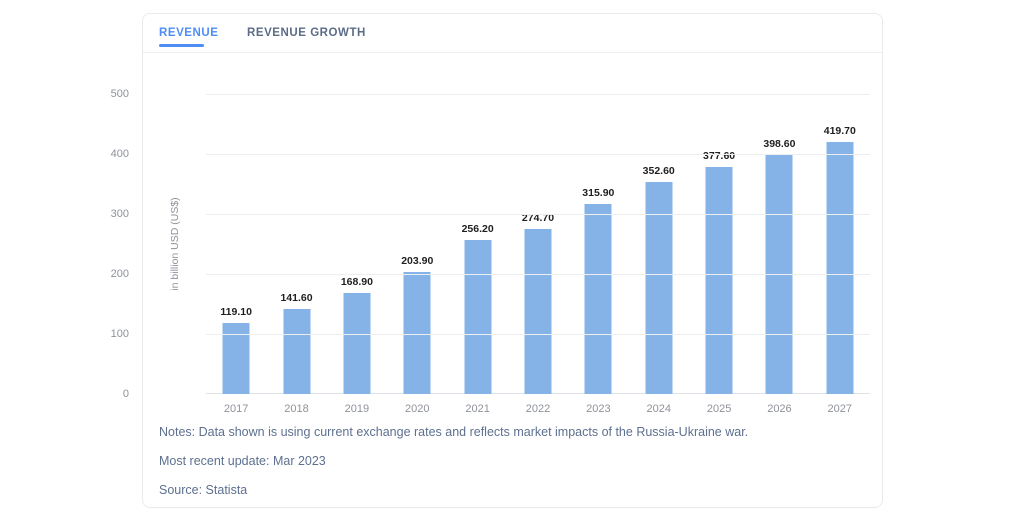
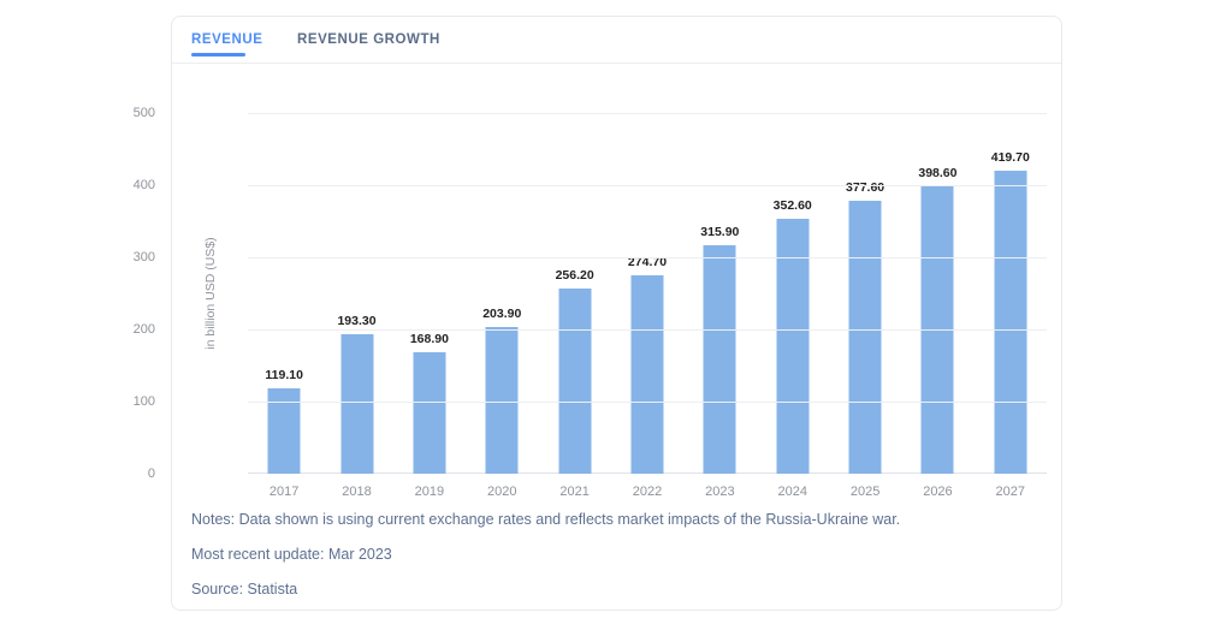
2018: 141.60 -> 193.30
